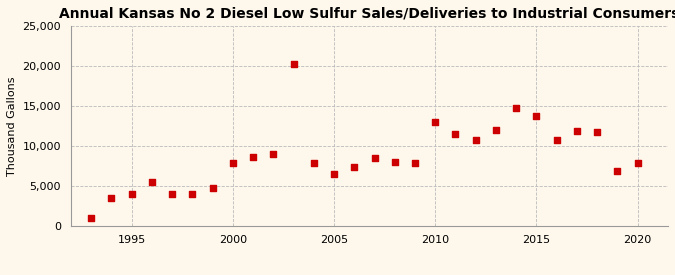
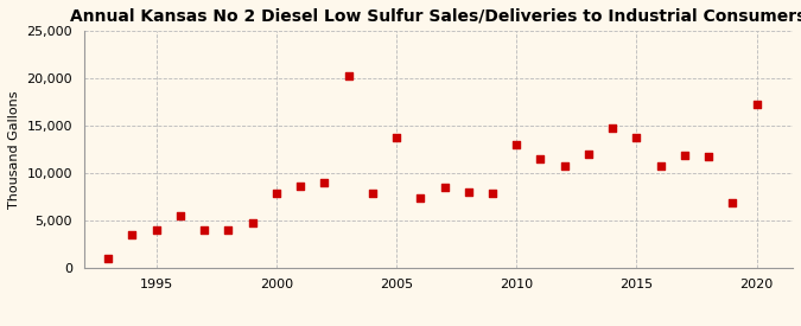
2005: 6,400 -> 13,800
2020: 7,900 -> 17,200
